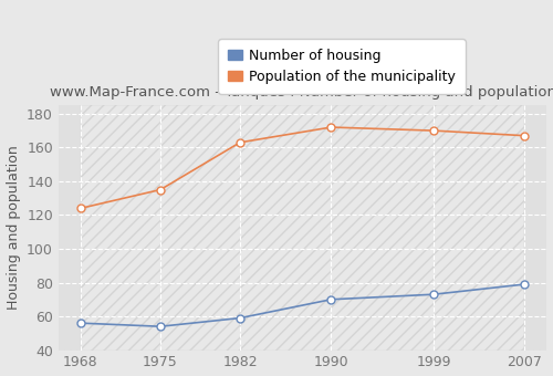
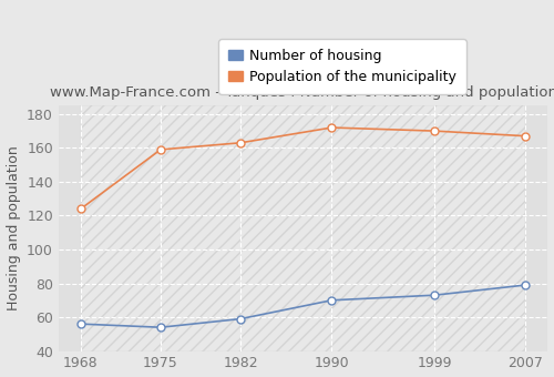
Population of the municipality/1975: 135 -> 159
